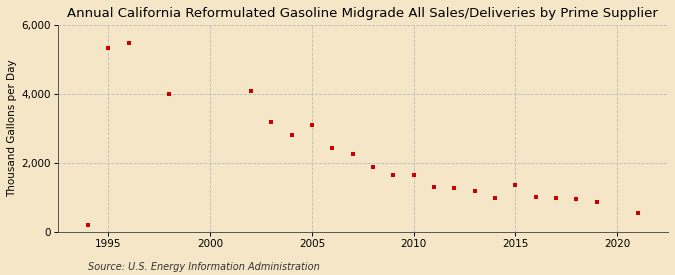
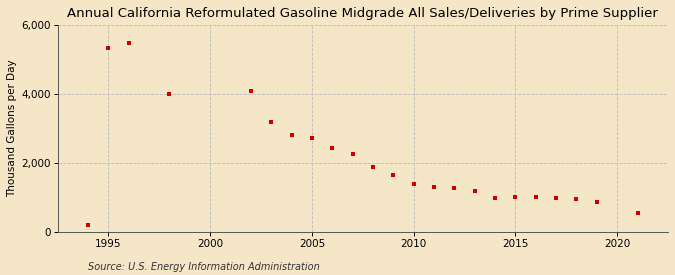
2005: 3,100 -> 2,720
2010: 1,650 -> 1,380
2015: 1,350 -> 1,020
